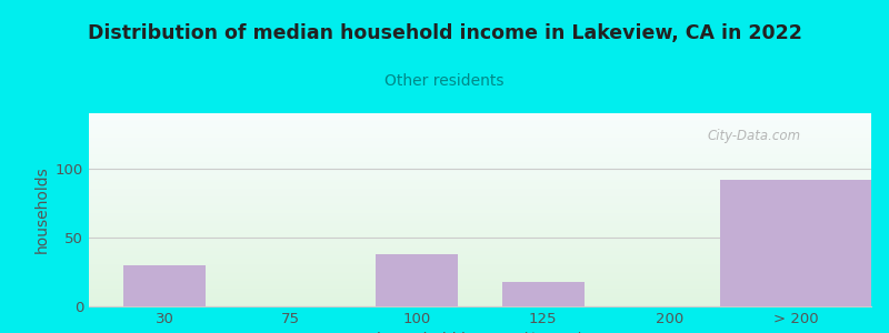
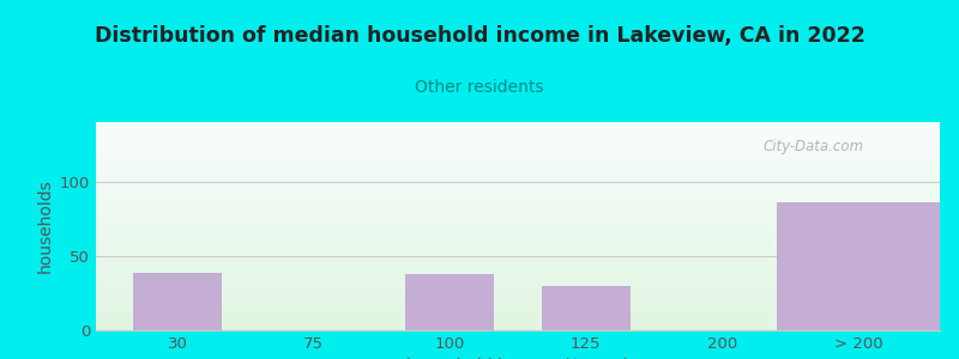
30: 30 -> 39
125: 18 -> 30
> 200: 92 -> 86
